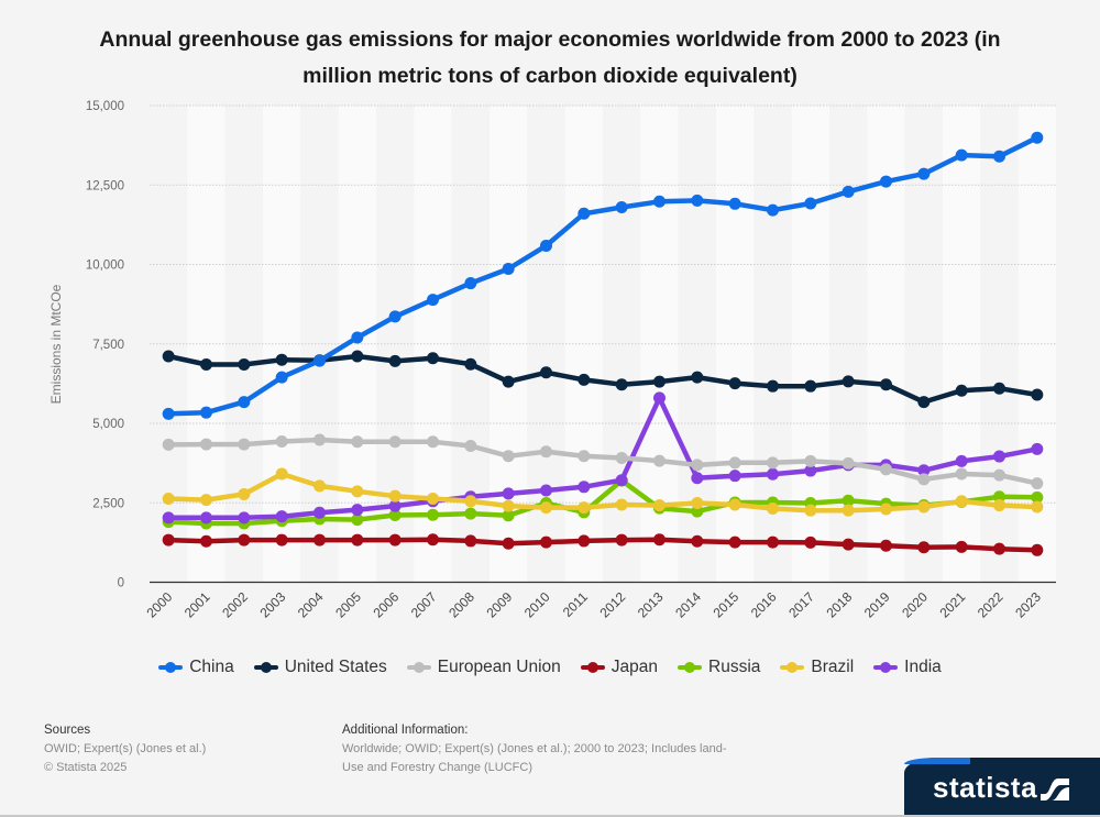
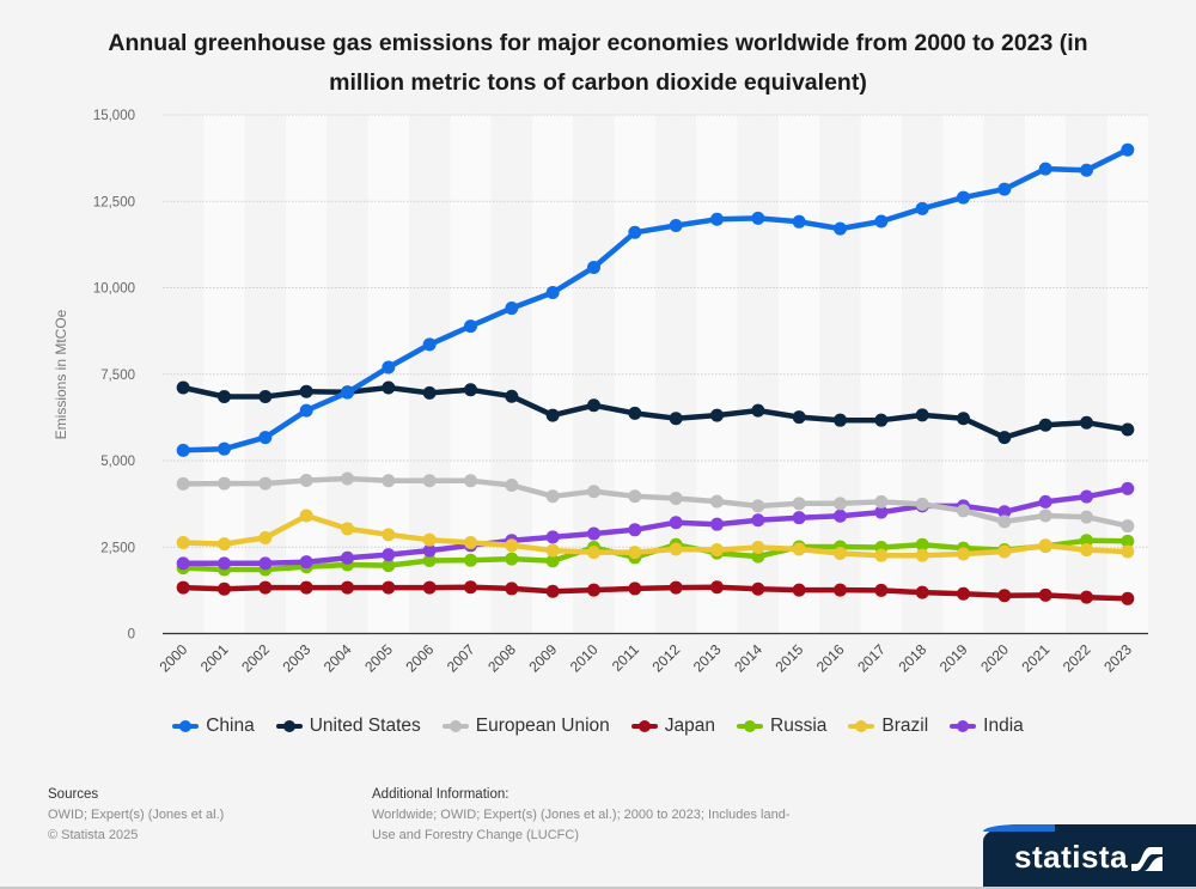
Russia/2012: 3200 -> 2600
India/2013: 5800 -> 3200
